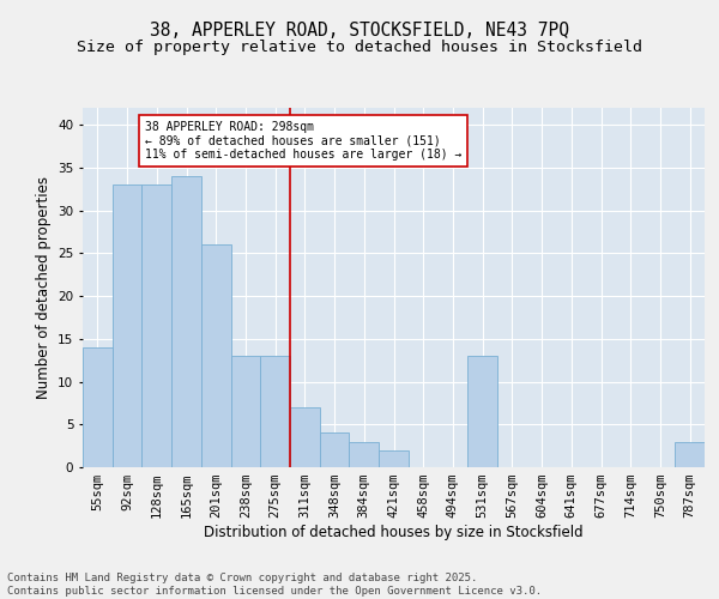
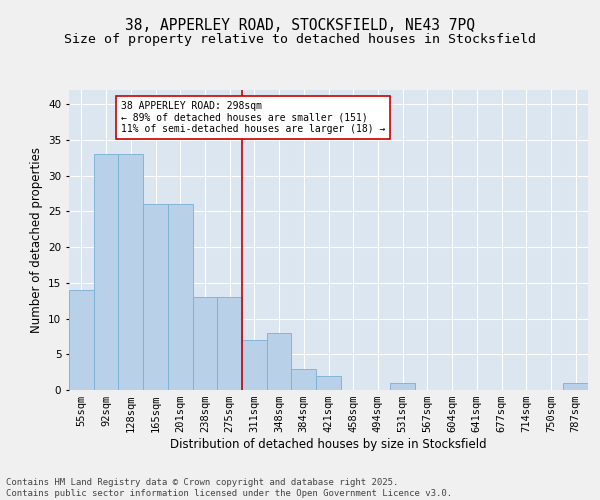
165sqm: 34 -> 26
348sqm: 4 -> 8
531sqm: 13 -> 1
787sqm: 3 -> 1
